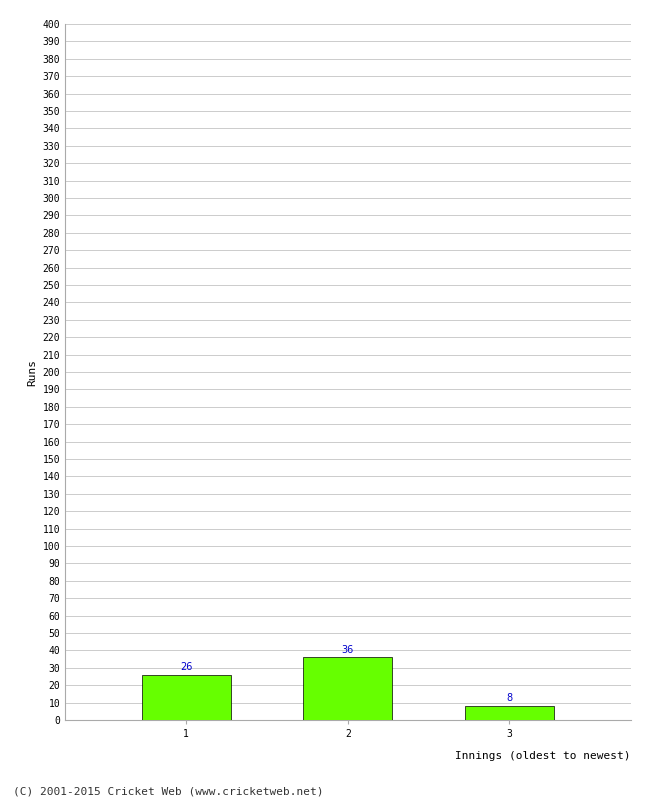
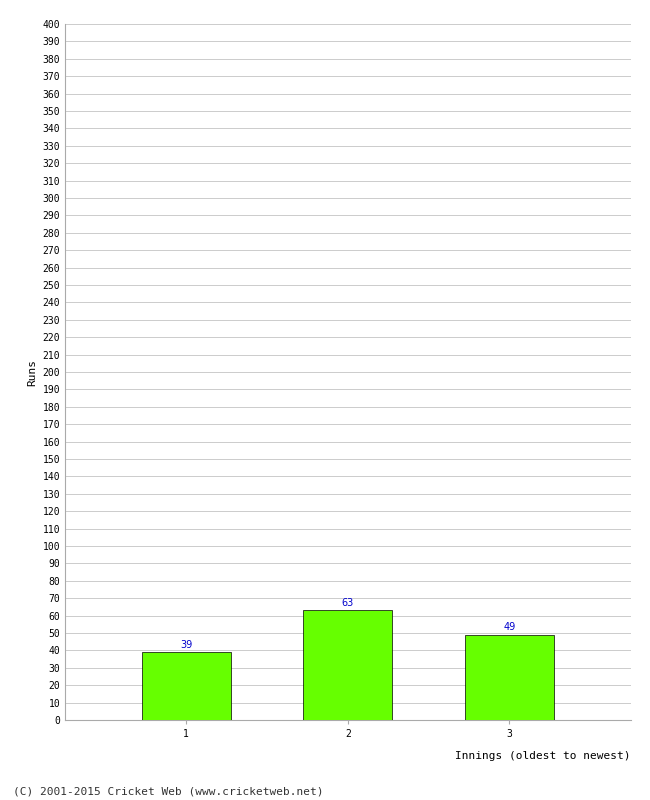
1: 26 -> 39
2: 36 -> 63
3: 8 -> 49
